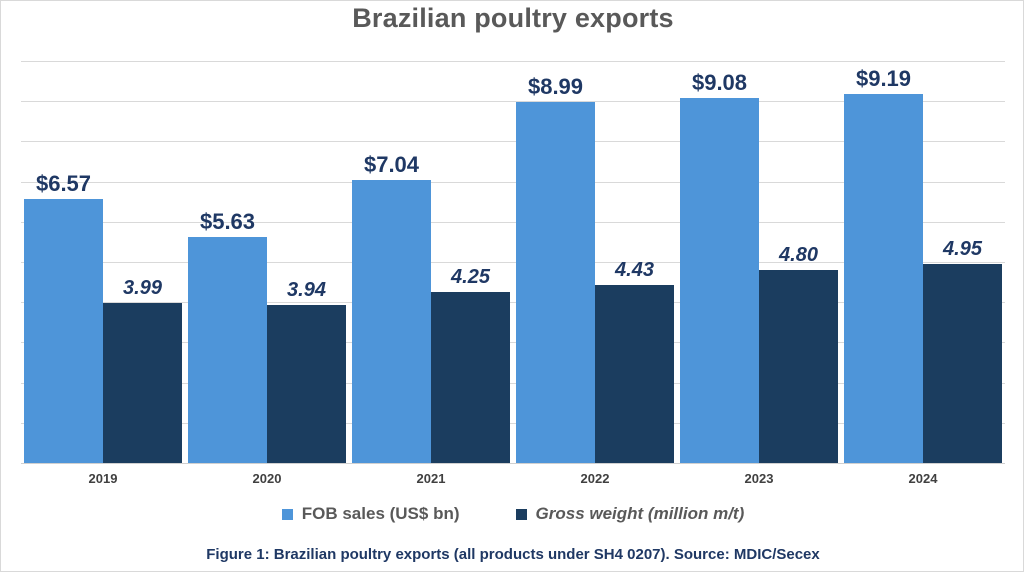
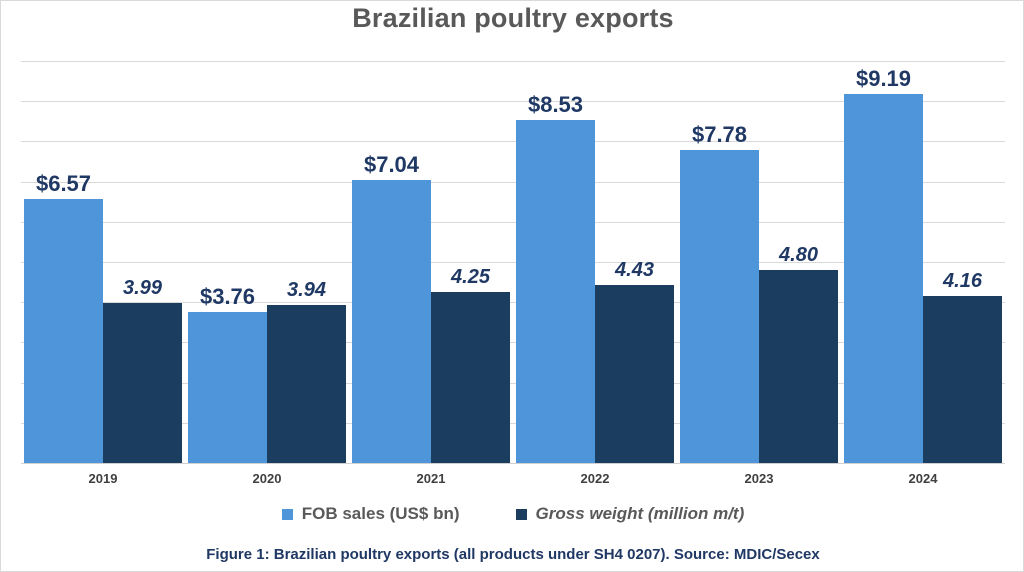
FOB sales (US$ bn)/2020: $5.63 -> $3.76
FOB sales (US$ bn)/2022: $8.99 -> $8.53
FOB sales (US$ bn)/2023: $9.08 -> $7.78
Gross weight (million m/t)/2024: 4.95 -> 4.16
